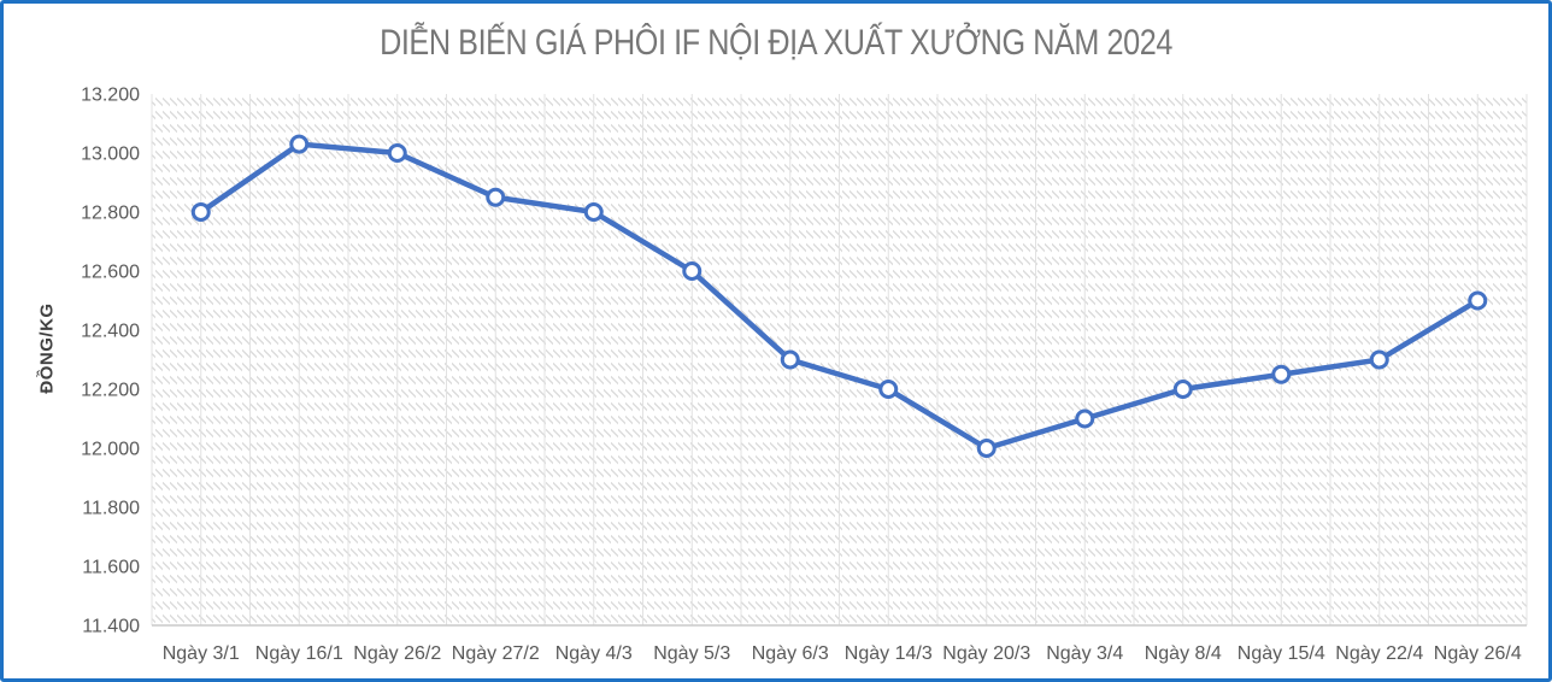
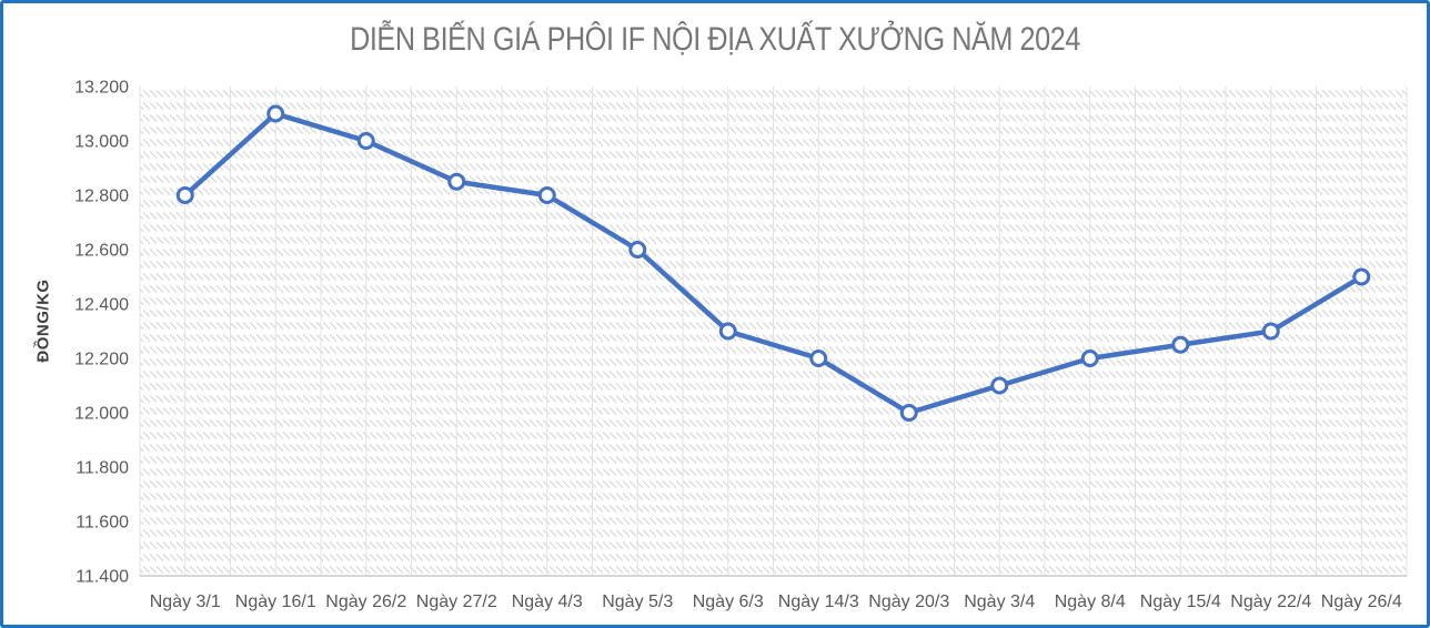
Ngày 16/1: 13030 -> 13100
